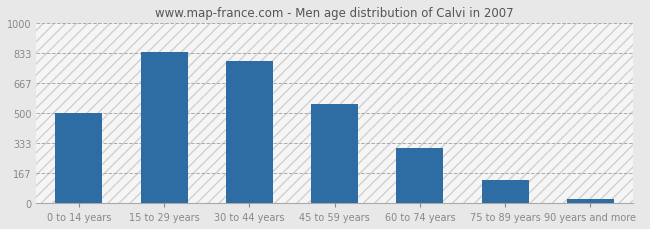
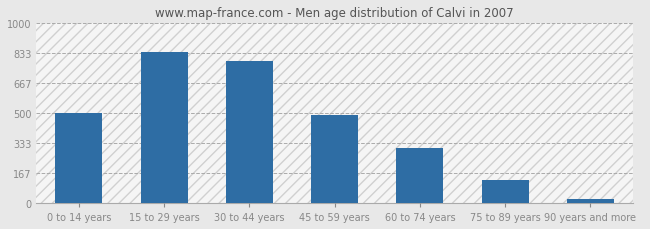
45 to 59 years: 550 -> 490
